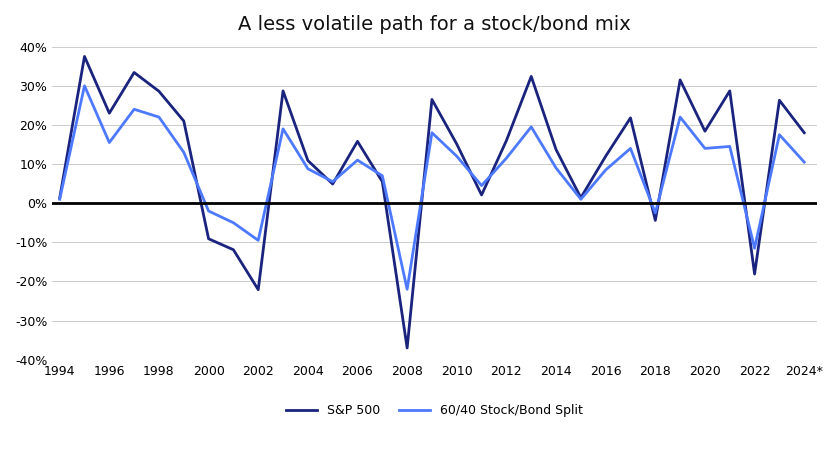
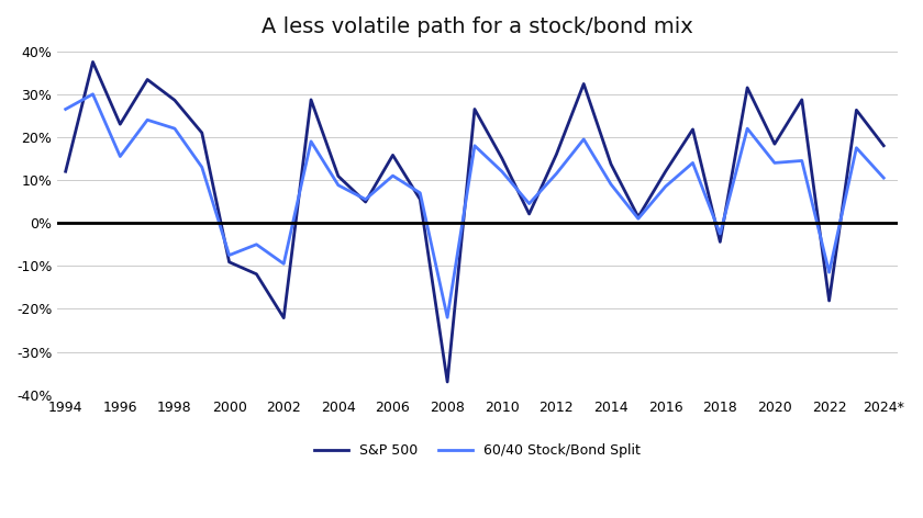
S&P 500/1994: 1.3% -> 12.0%
60/40 Stock/Bond Split/1994: 1.0% -> 26.5%
60/40 Stock/Bond Split/2000: -2.0% -> -7.5%
